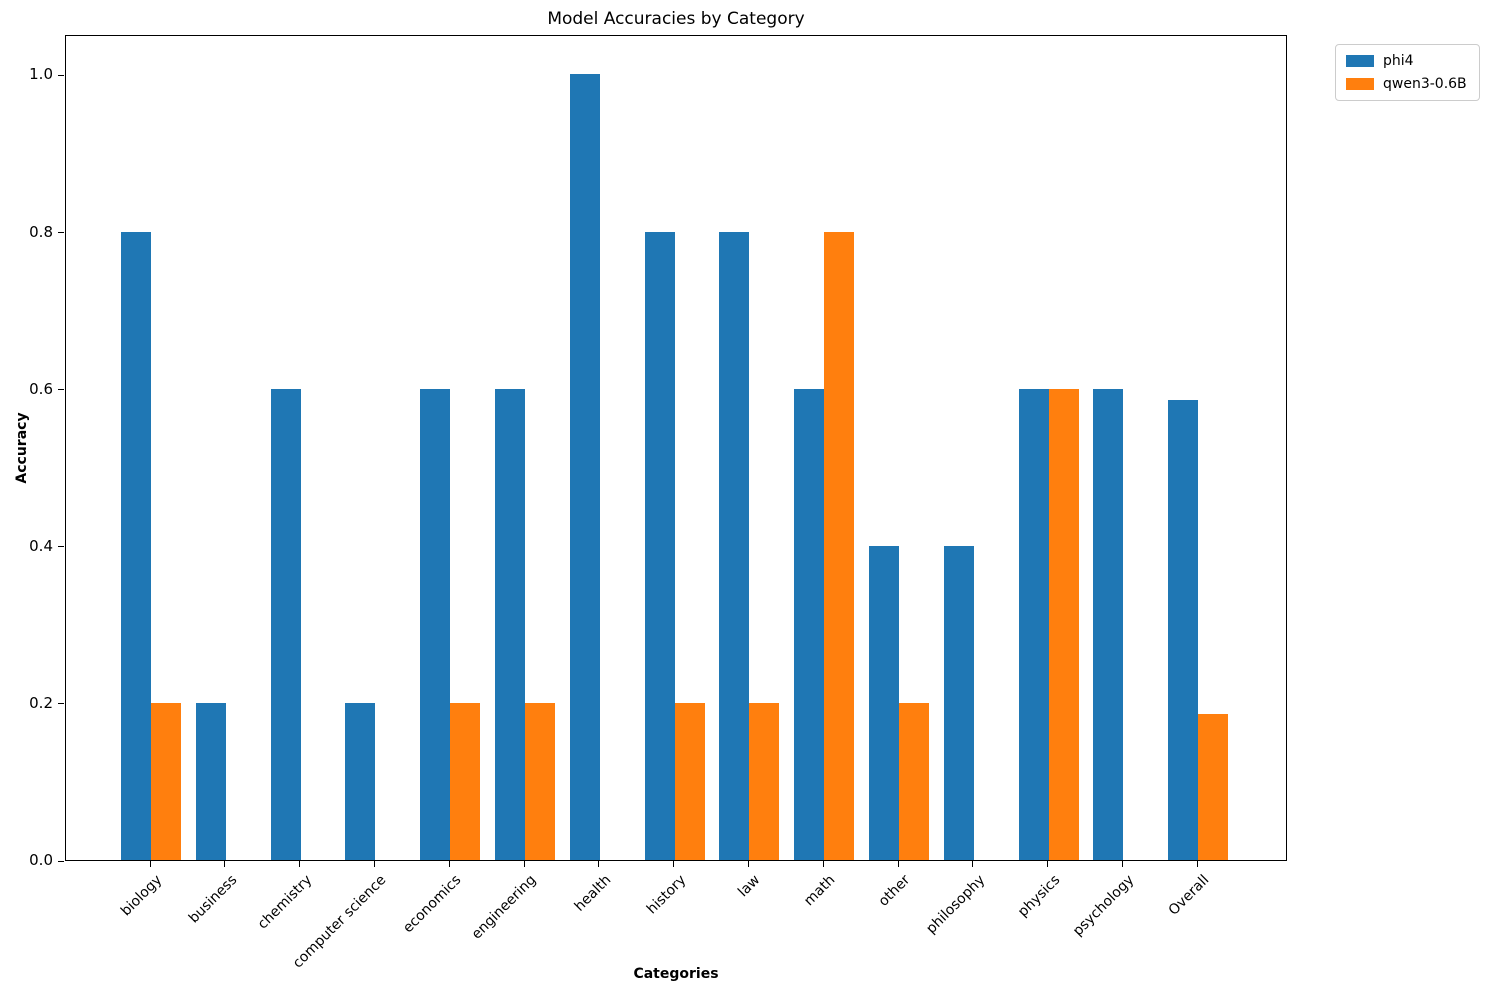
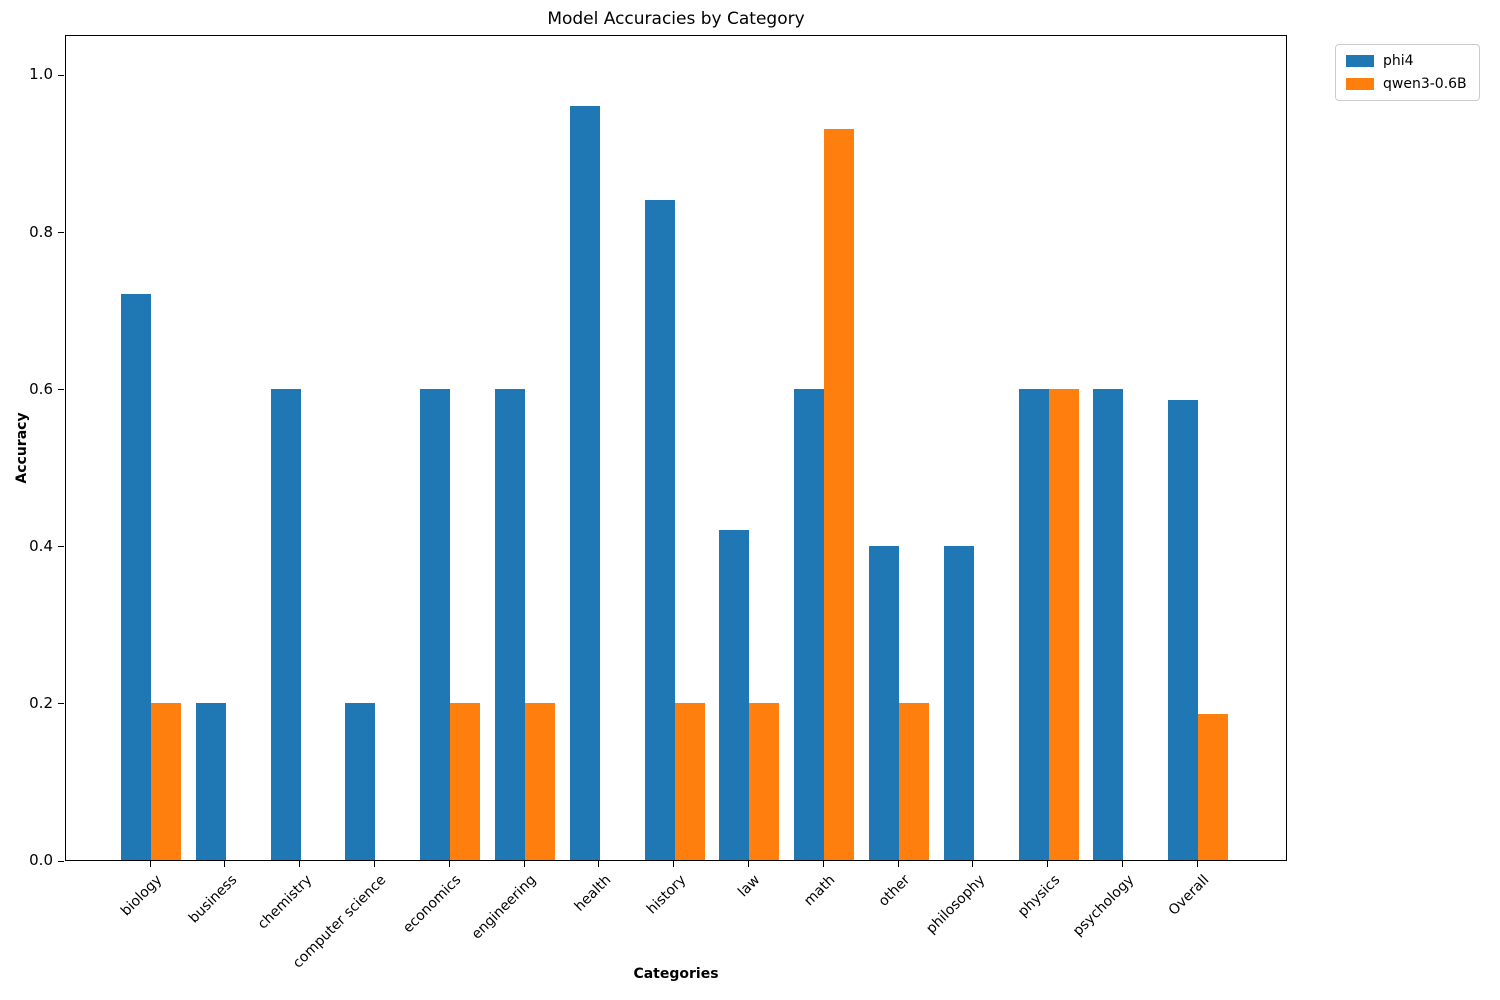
phi4/biology: 0.80 -> 0.72
phi4/health: 1.00 -> 0.96
phi4/history: 0.80 -> 0.84
phi4/law: 0.80 -> 0.42
qwen3-0.6B/math: 0.80 -> 0.93
